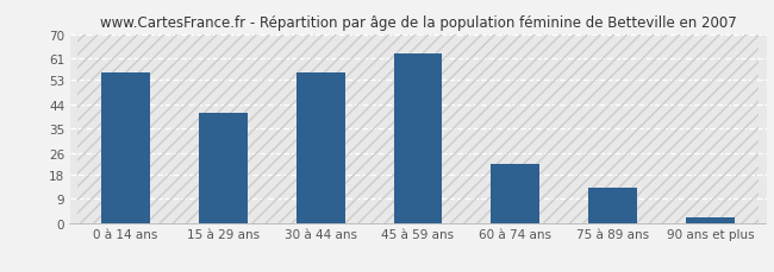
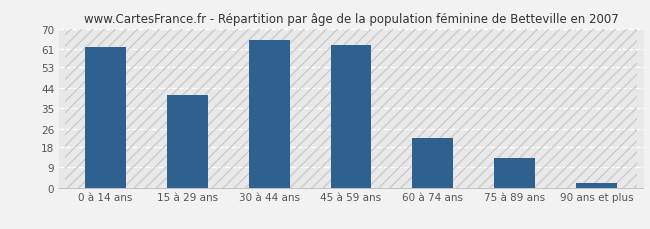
0 à 14 ans: 56 -> 62
30 à 44 ans: 56 -> 65
